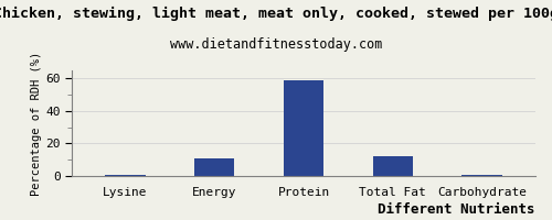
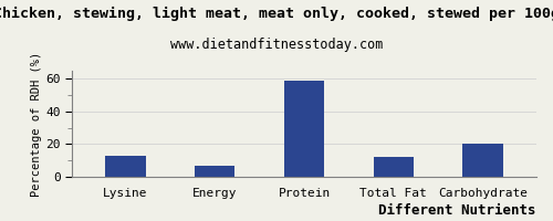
Lysine: 0 -> 13
Energy: 11 -> 7
Carbohydrate: 1 -> 20
